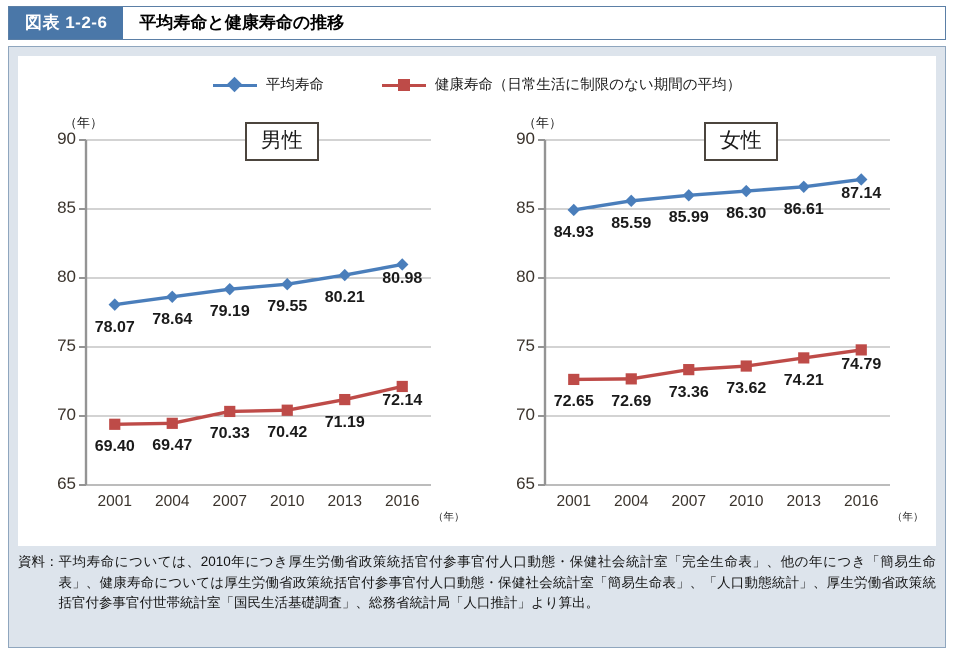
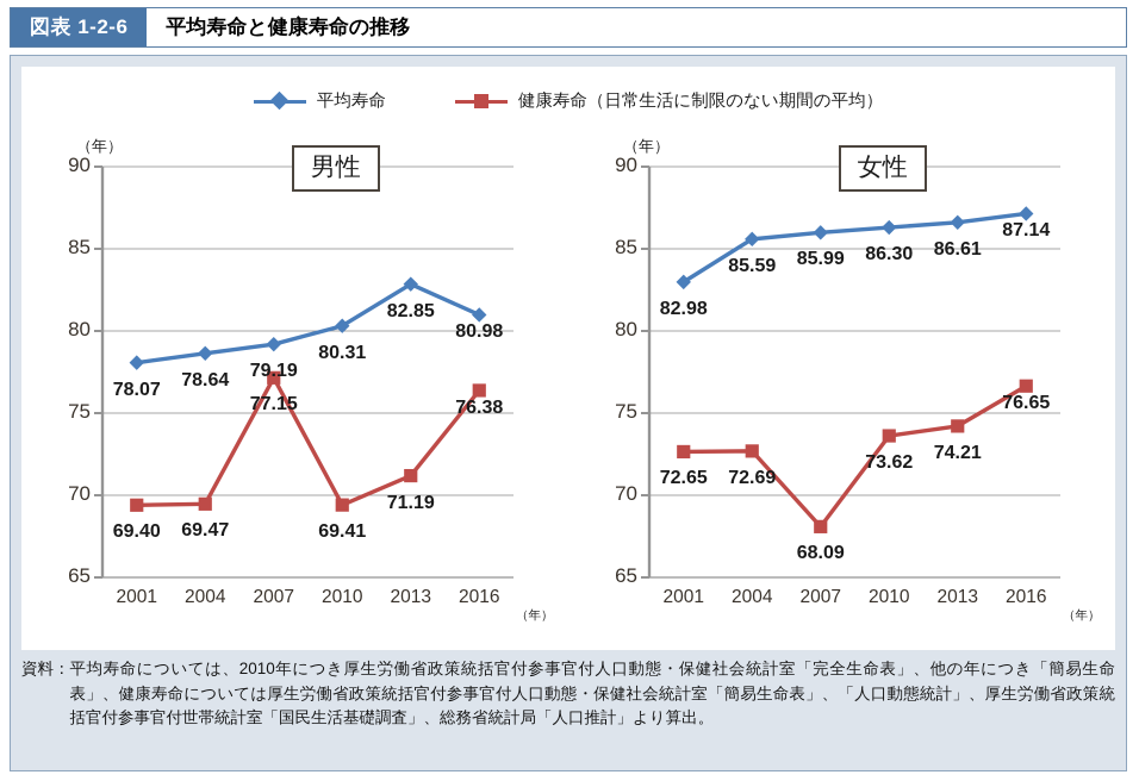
男性/健康寿命（日常生活に制限のない期間の平均）/2007: 70.33 -> 77.15
男性/平均寿命/2010: 79.55 -> 80.31
男性/健康寿命（日常生活に制限のない期間の平均）/2010: 70.42 -> 69.41
男性/平均寿命/2013: 80.21 -> 82.85
男性/健康寿命（日常生活に制限のない期間の平均）/2016: 72.14 -> 76.38
女性/平均寿命/2001: 84.93 -> 82.98
女性/健康寿命（日常生活に制限のない期間の平均）/2007: 73.36 -> 68.09
女性/健康寿命（日常生活に制限のない期間の平均）/2016: 74.79 -> 76.65
